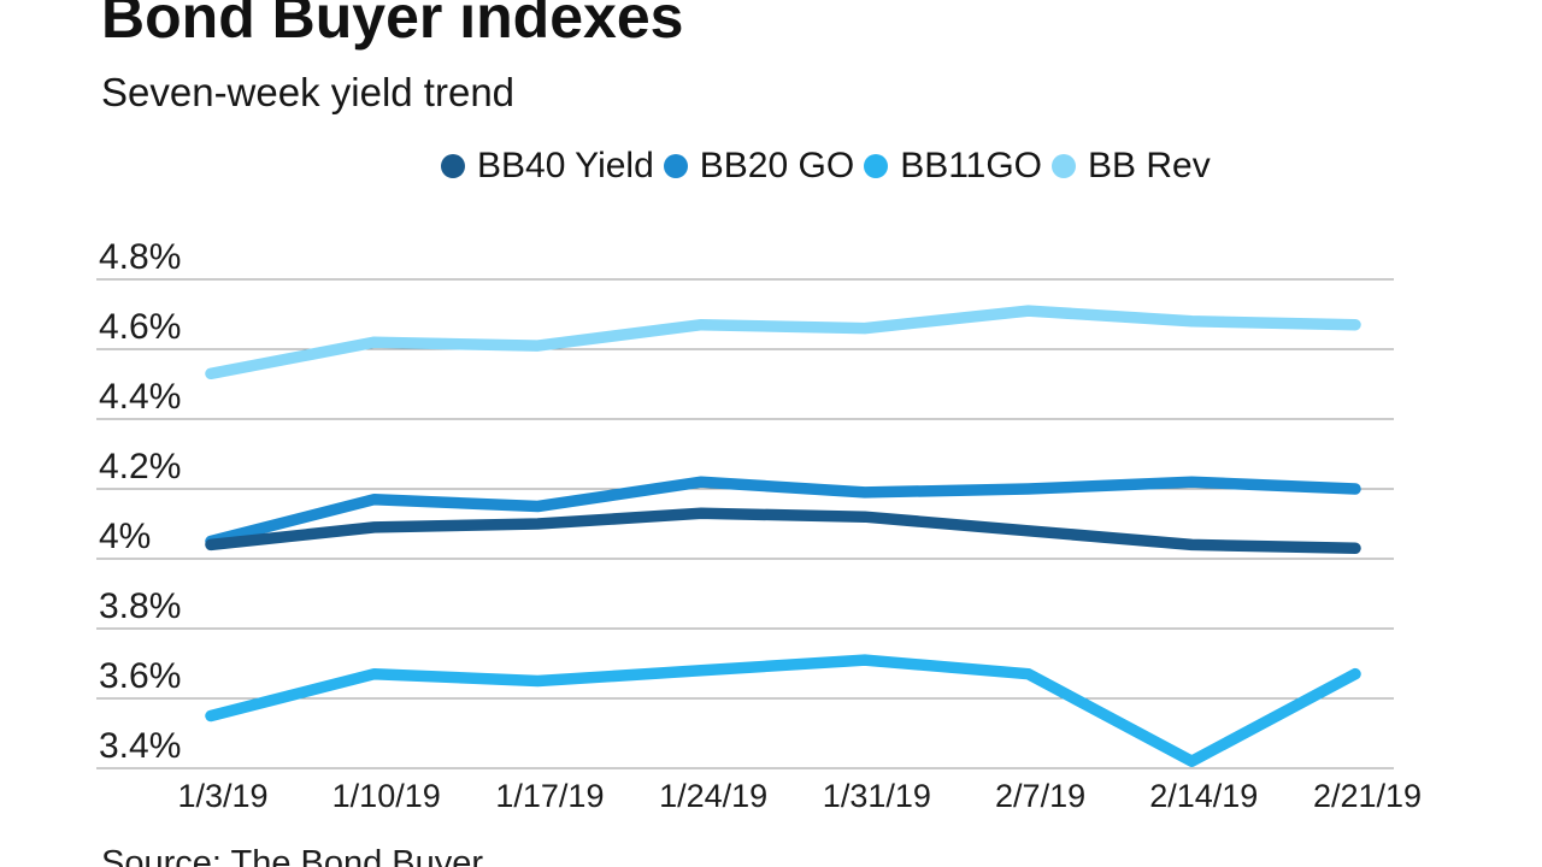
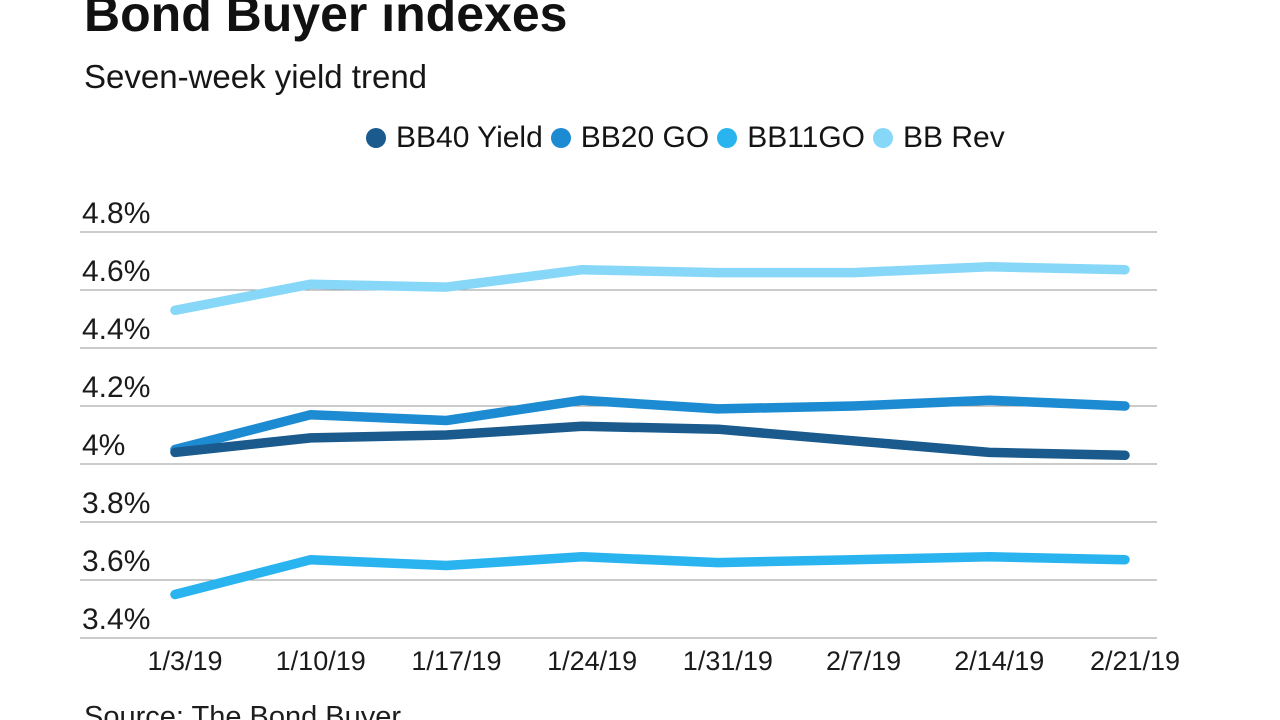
BB11GO/1/31/19: 3.71% -> 3.66%
BB Rev/2/7/19: 4.71% -> 4.66%
BB11GO/2/14/19: 3.42% -> 3.68%
